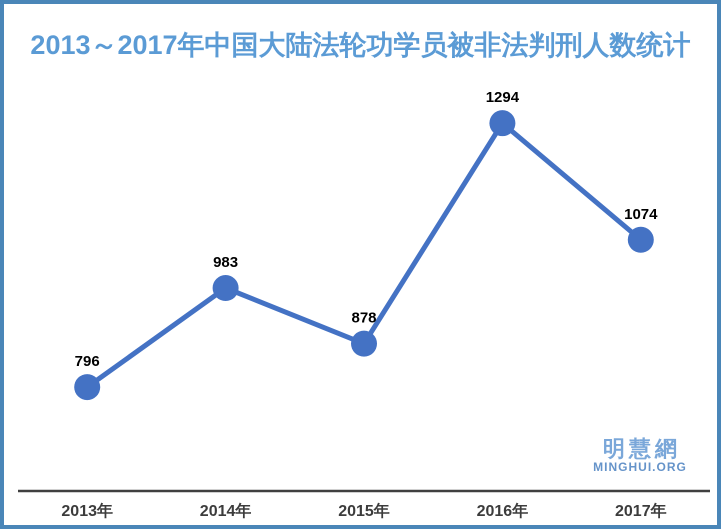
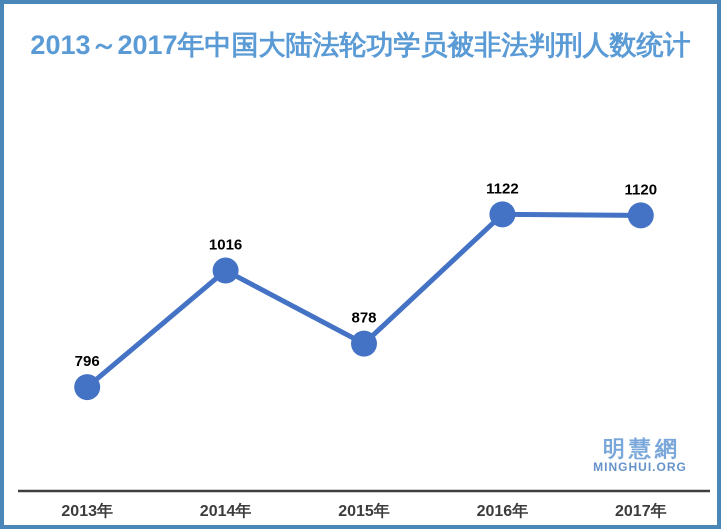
2014年: 983 -> 1016
2016年: 1294 -> 1122
2017年: 1074 -> 1120
